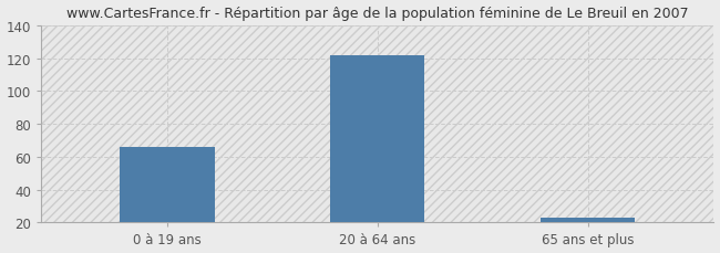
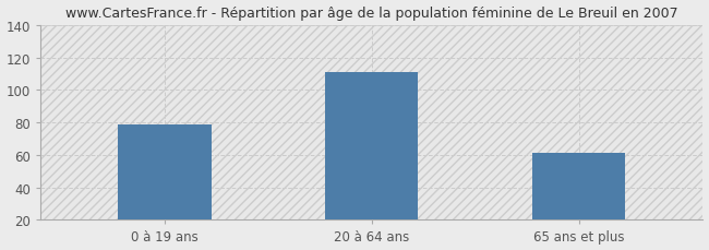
0 à 19 ans: 66 -> 79
20 à 64 ans: 122 -> 111
65 ans et plus: 23 -> 61
